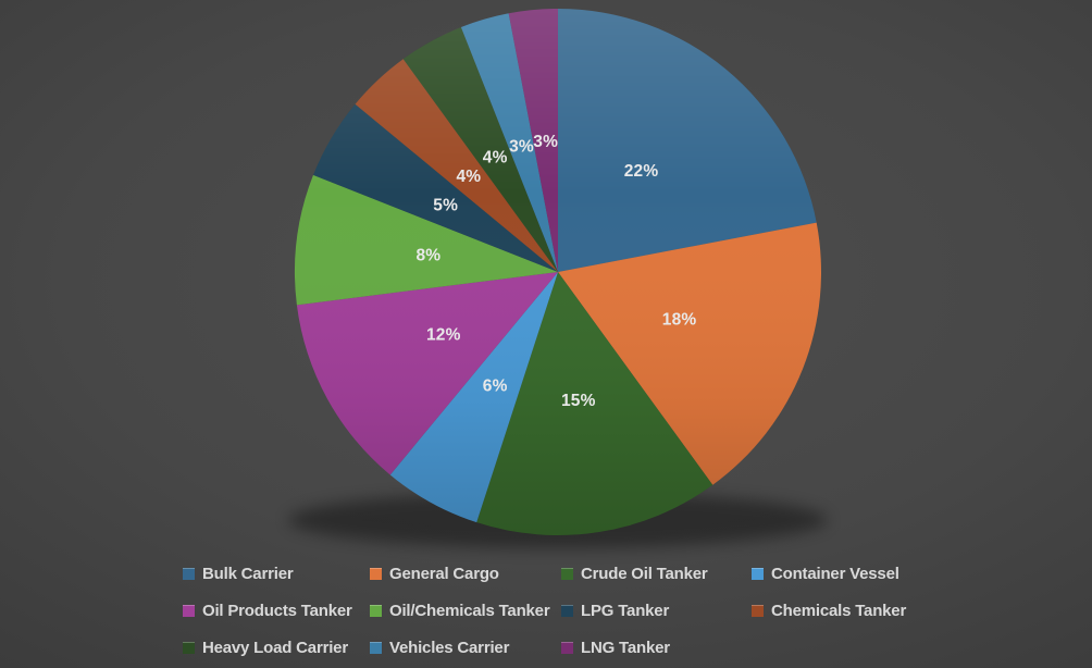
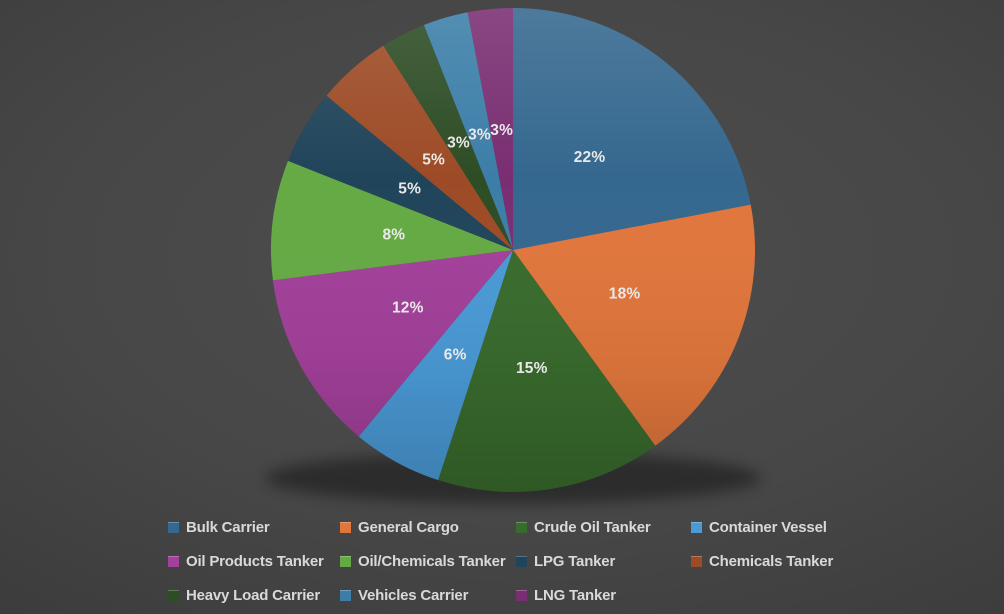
Chemicals Tanker: 4% -> 5%
Heavy Load Carrier: 4% -> 3%
